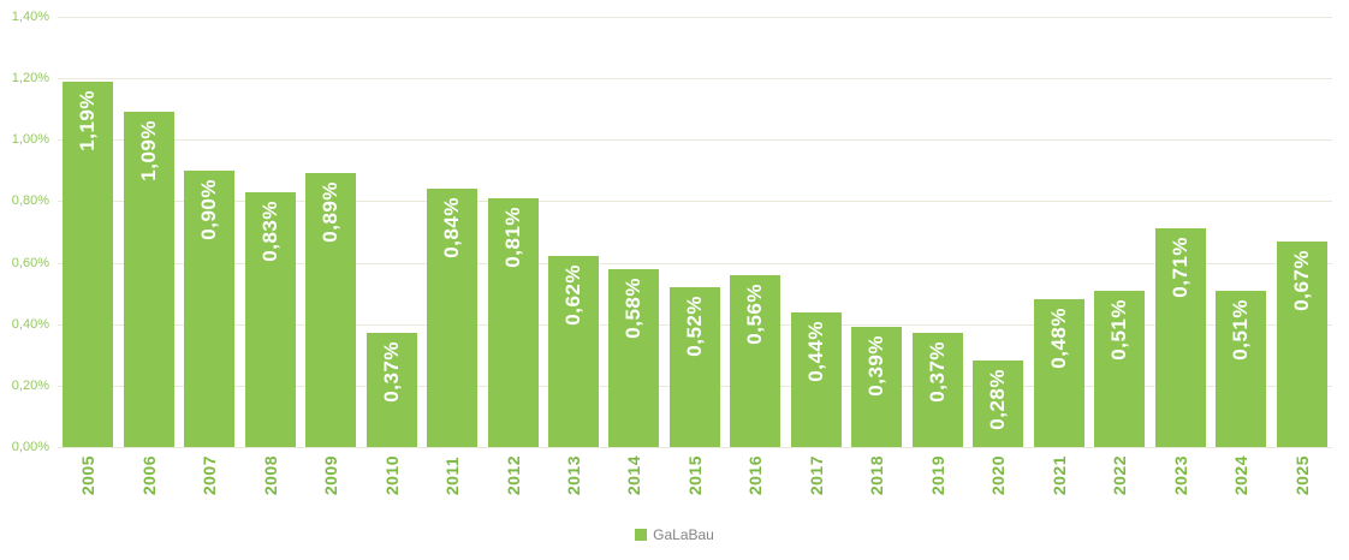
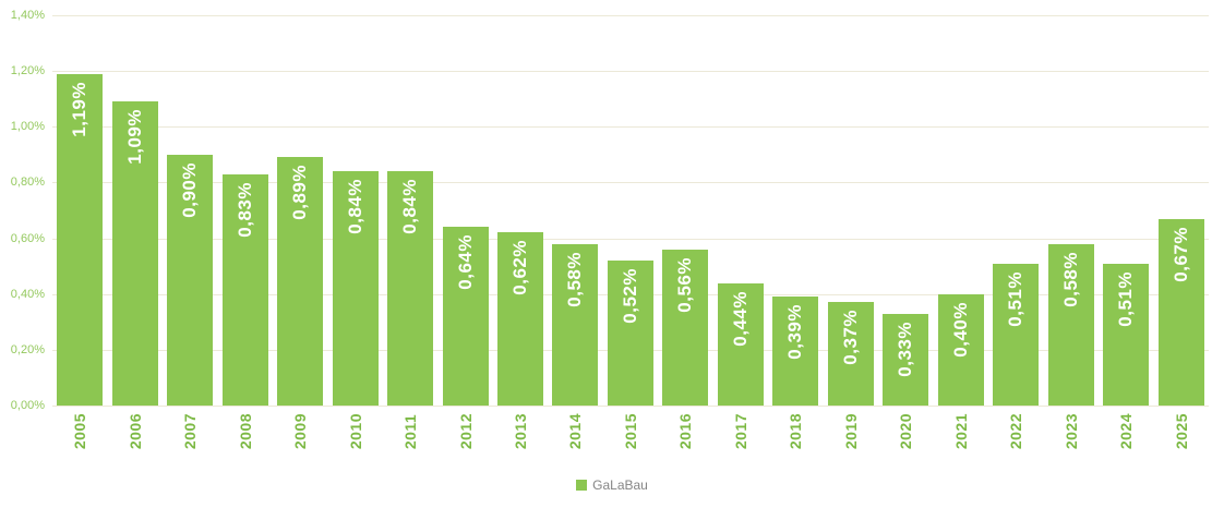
2010: 0,37% -> 0,84%
2012: 0,81% -> 0,64%
2020: 0,28% -> 0,33%
2021: 0,48% -> 0,40%
2023: 0,71% -> 0,58%
